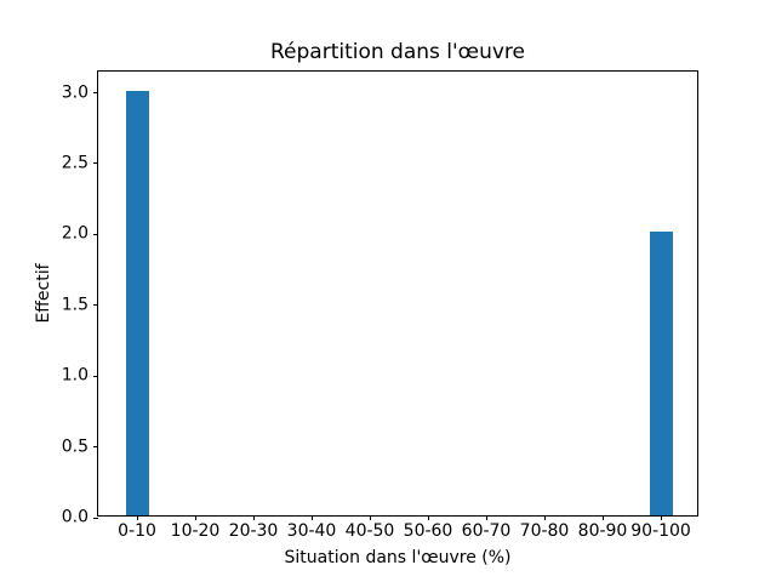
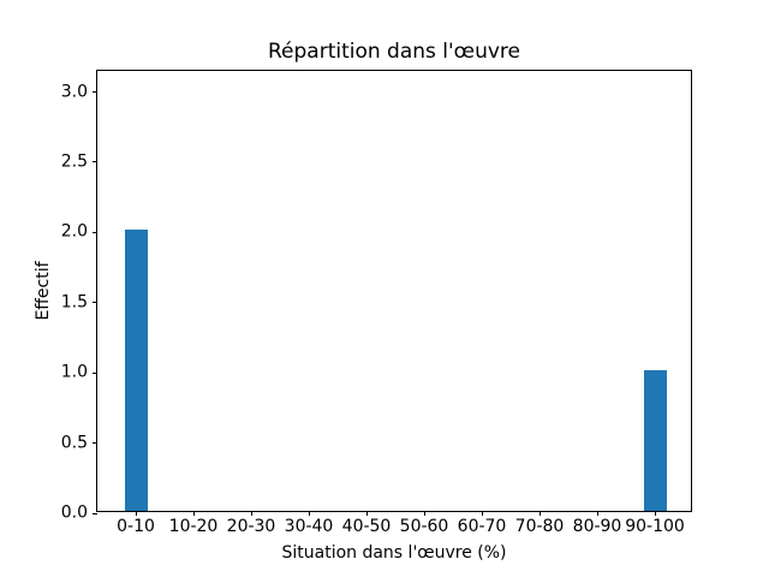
0-10: 3 -> 2
90-100: 2 -> 1
